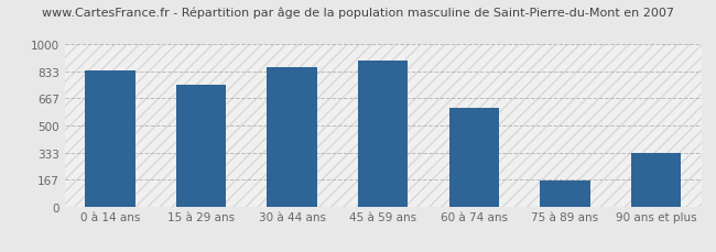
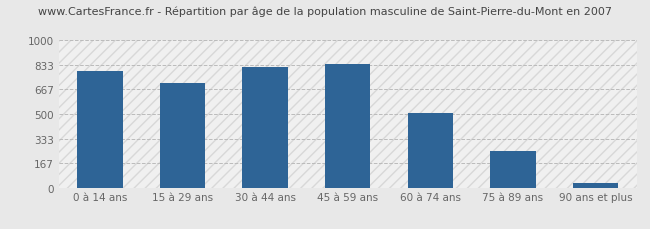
0 à 14 ans: 840 -> 790
15 à 29 ans: 750 -> 710
30 à 44 ans: 860 -> 820
45 à 59 ans: 900 -> 840
60 à 74 ans: 610 -> 510
75 à 89 ans: 160 -> 250
90 ans et plus: 330 -> 30
